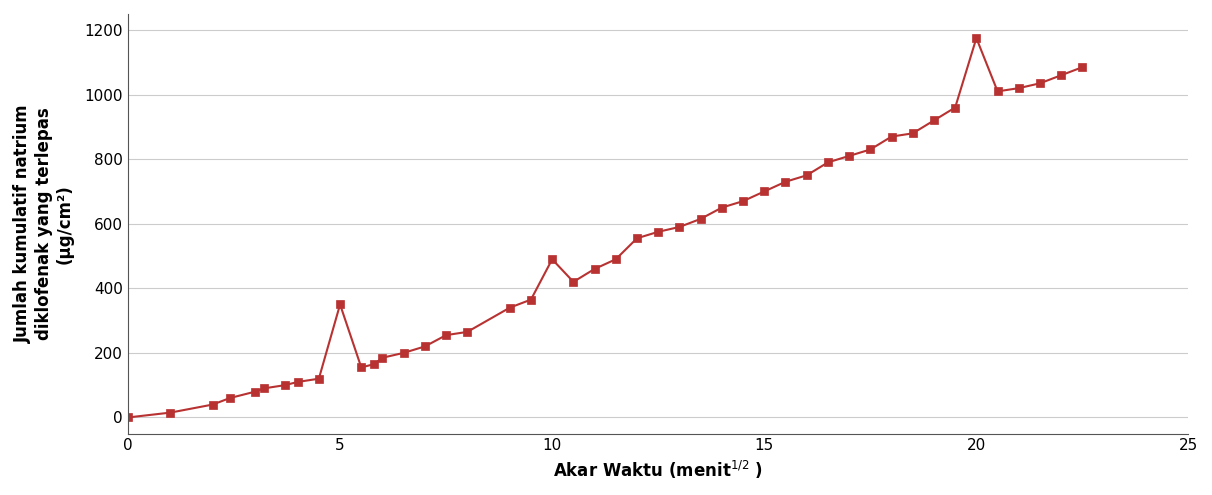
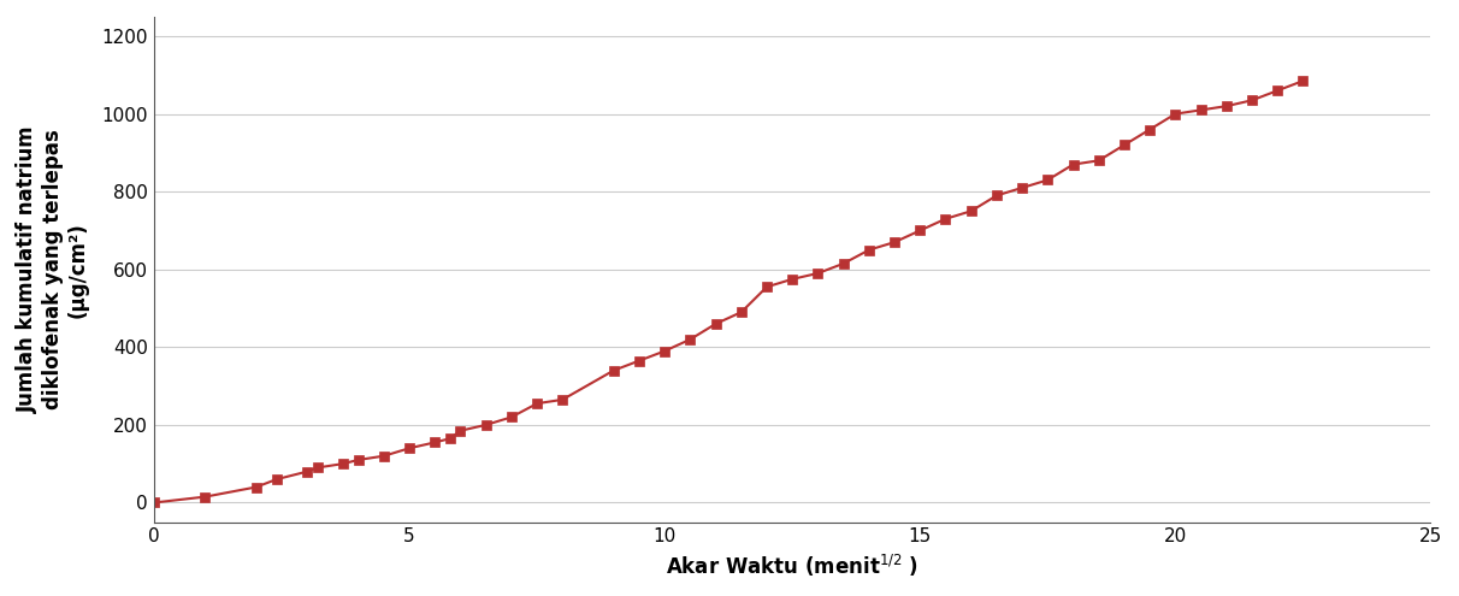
5: 350 -> 140
10: 490 -> 390
20: 1175 -> 1000
